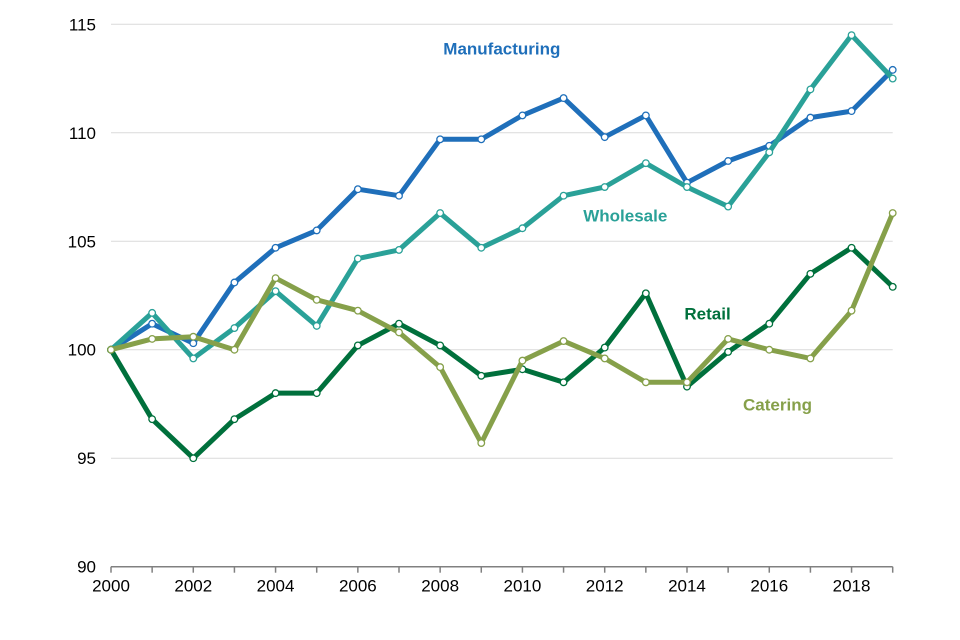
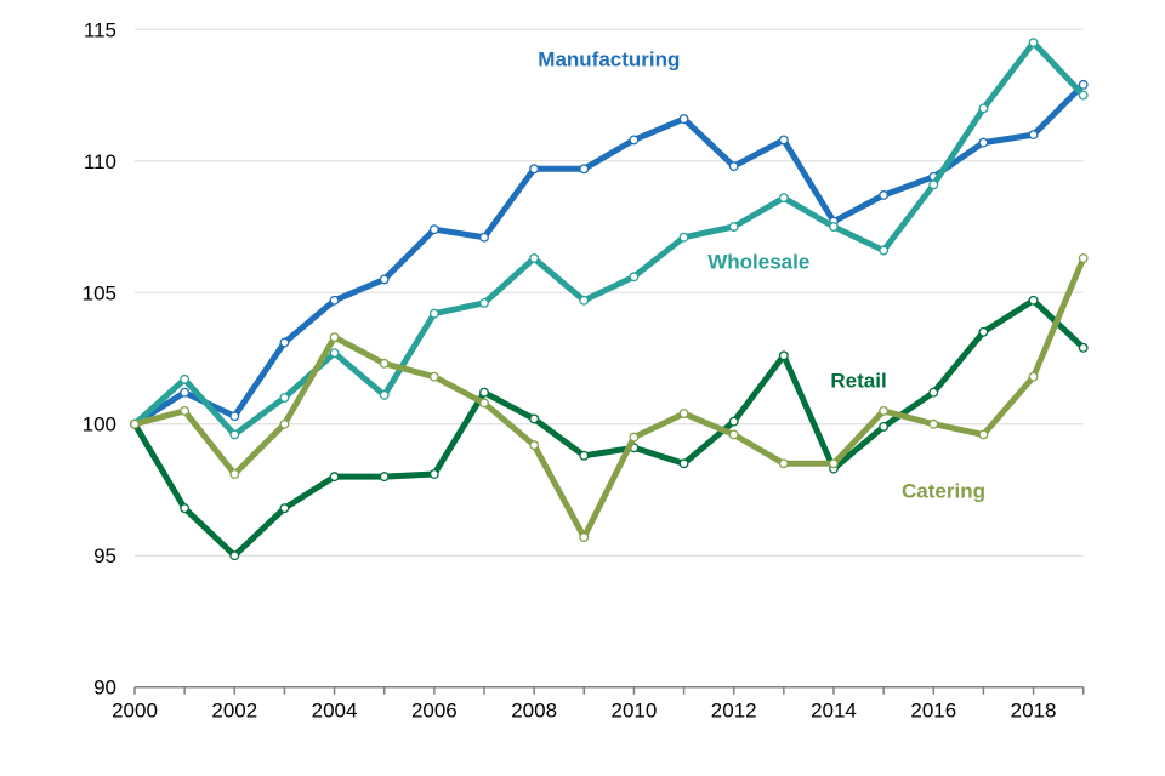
Catering/2002: 100.6 -> 98.1
Retail/2006: 100.2 -> 98.1
